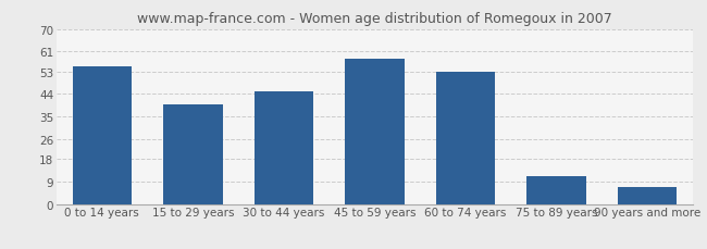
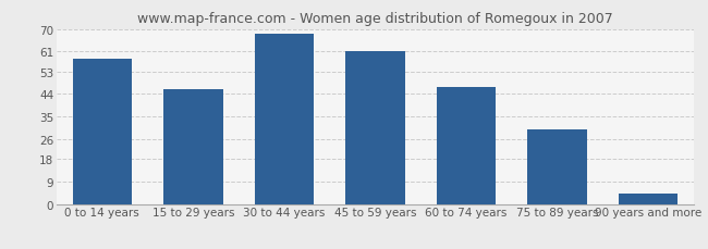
0 to 14 years: 55 -> 58
15 to 29 years: 40 -> 46
30 to 44 years: 45 -> 68
45 to 59 years: 58 -> 61
60 to 74 years: 53 -> 47
75 to 89 years: 11 -> 30
90 years and more: 7 -> 4
